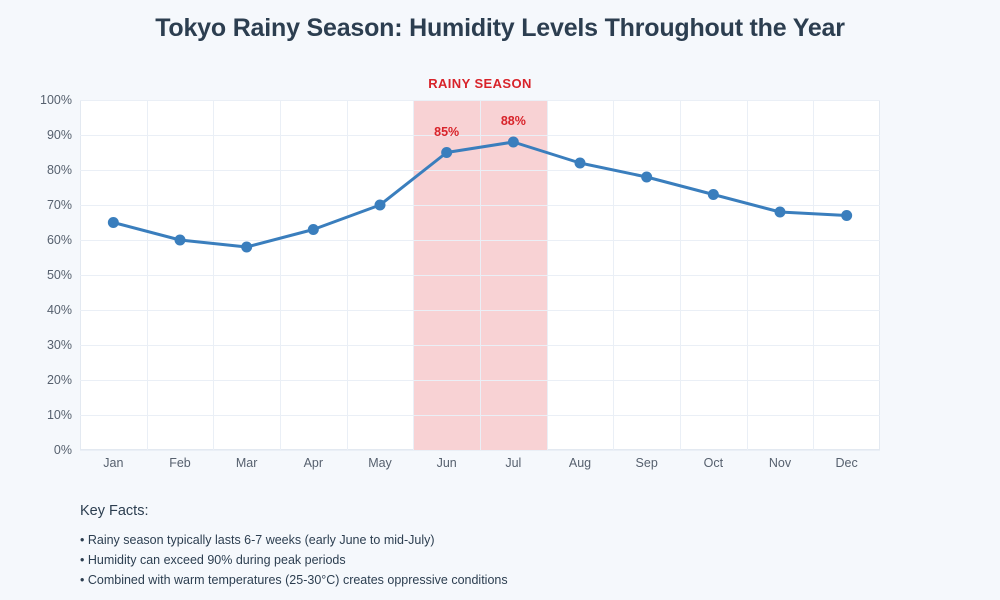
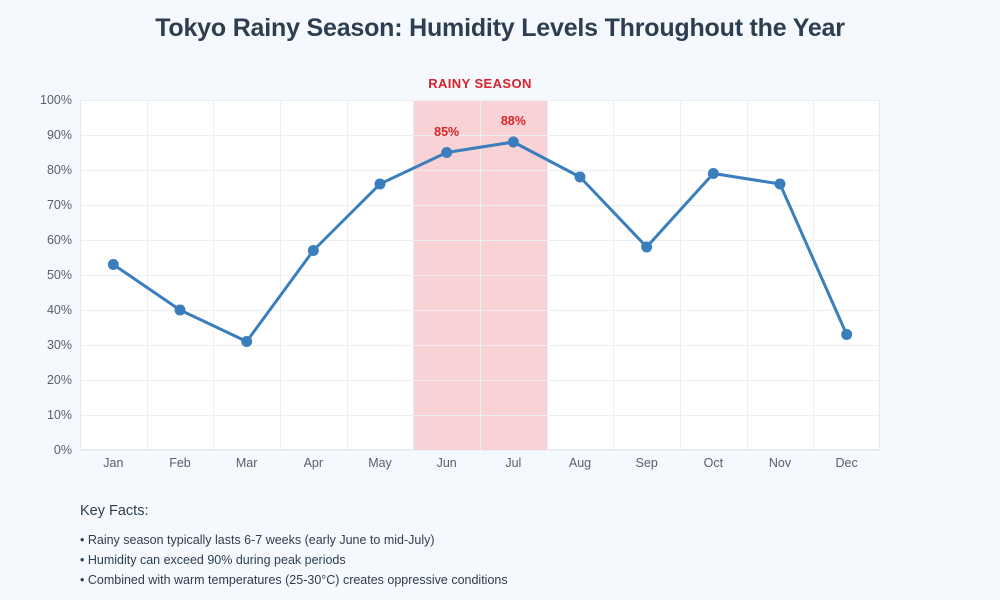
Jan: 65% -> 53%
Feb: 60% -> 40%
Mar: 58% -> 31%
Apr: 63% -> 57%
May: 70% -> 76%
Aug: 82% -> 78%
Sep: 78% -> 58%
Oct: 73% -> 79%
Nov: 68% -> 76%
Dec: 67% -> 33%
